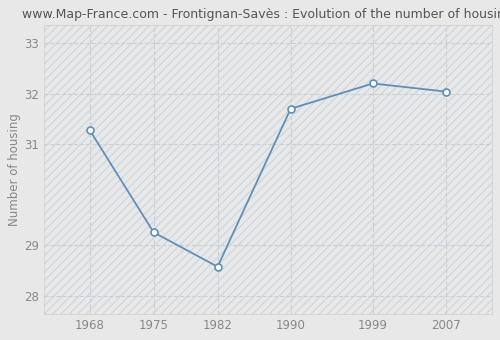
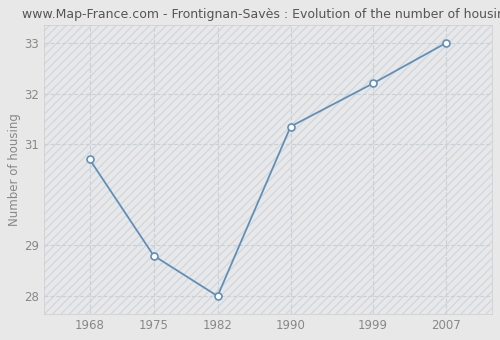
1968: 31.28 -> 30.70
1975: 29.26 -> 28.80
1982: 28.58 -> 28.00
1990: 31.70 -> 31.35
2007: 32.04 -> 33.00
